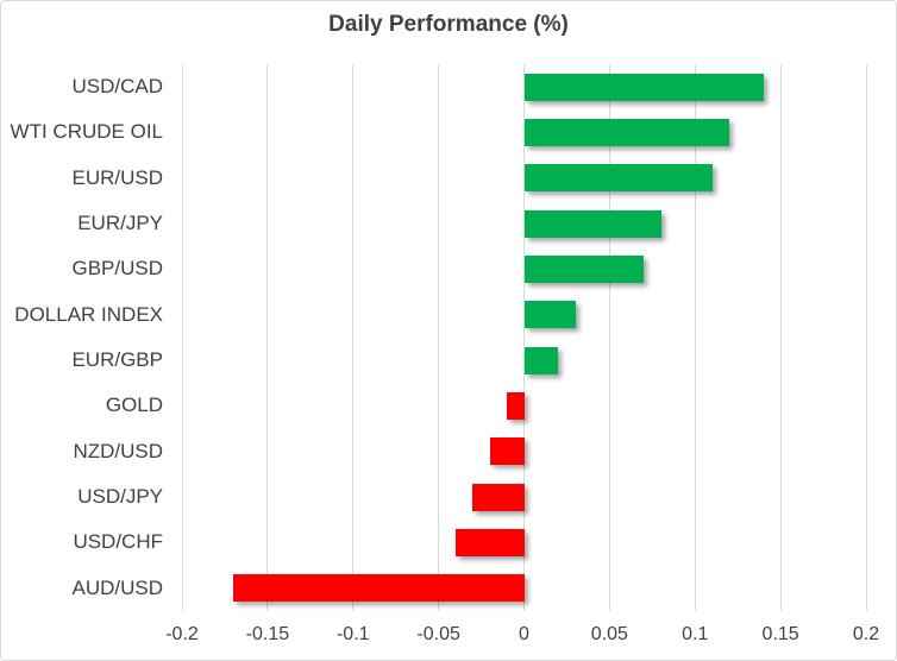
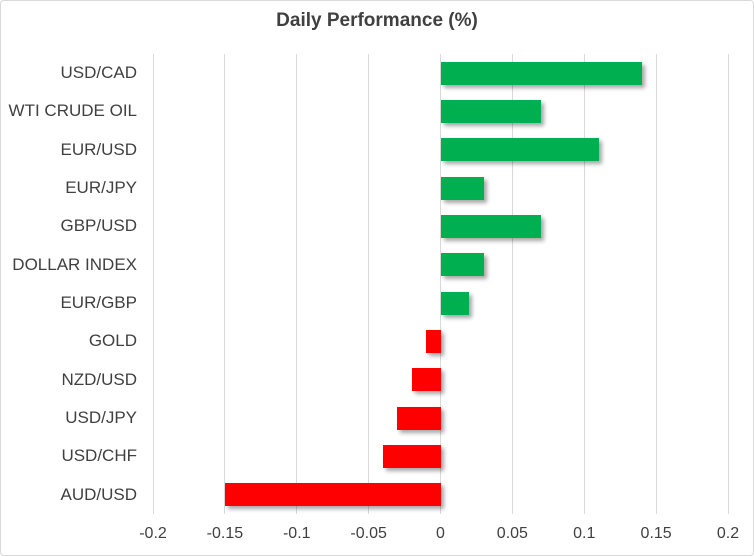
WTI CRUDE OIL: 0.12 -> 0.07
EUR/JPY: 0.08 -> 0.03
AUD/USD: -0.17 -> -0.15
